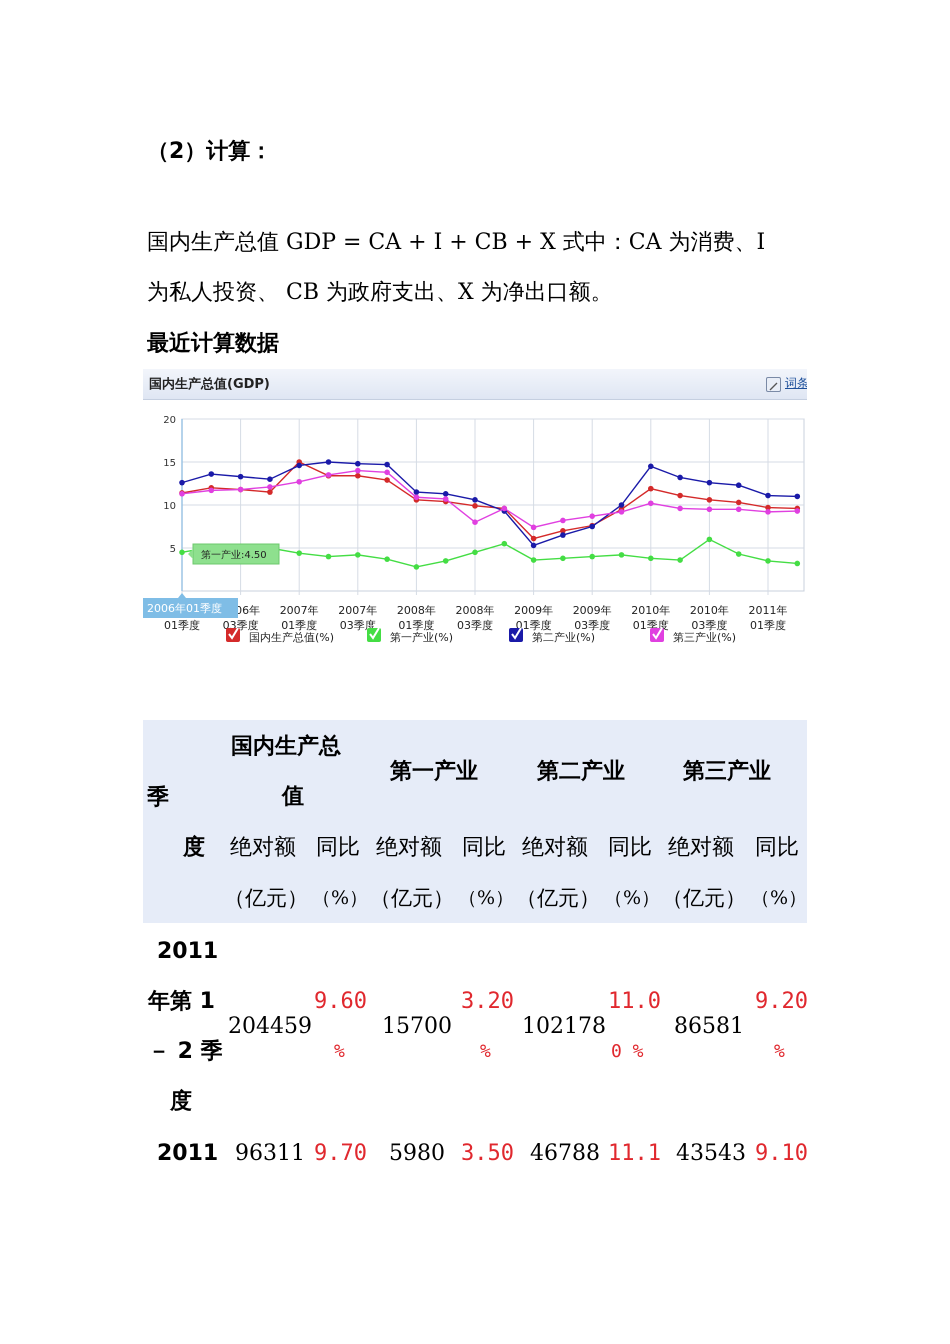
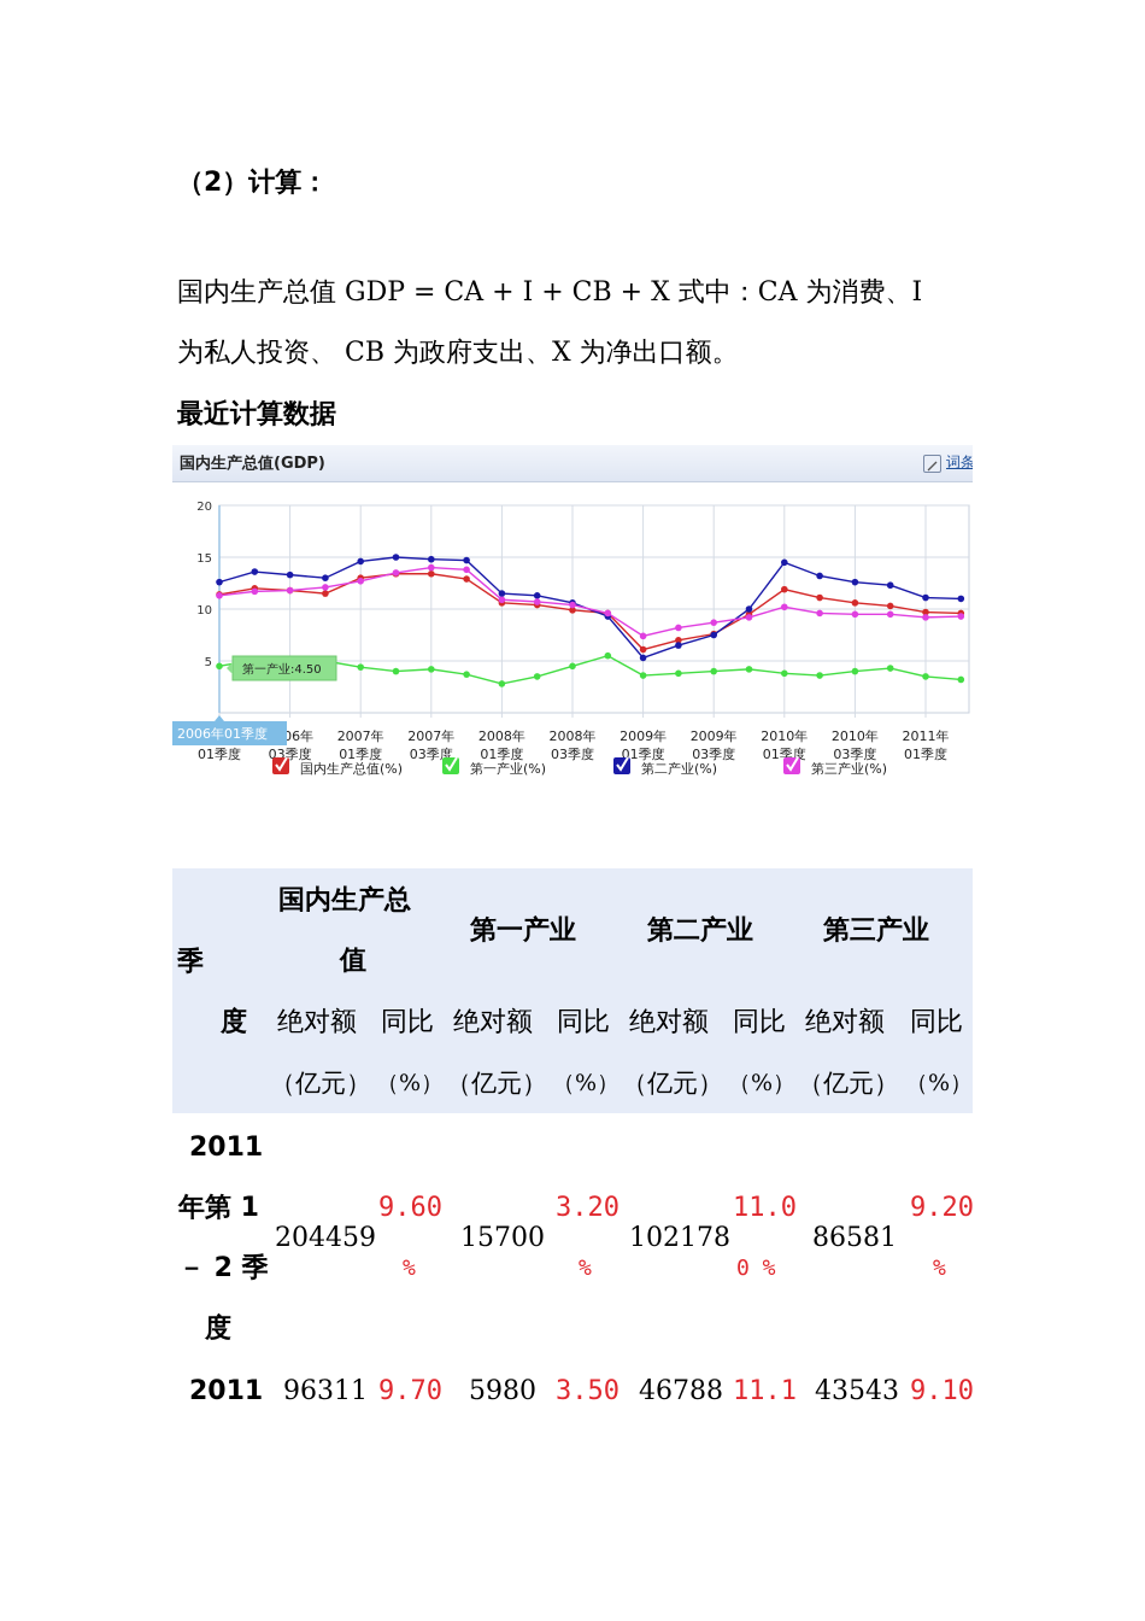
国内生产总值(%)/2007年01季度: 15 -> 13
第三产业(%)/2008年03季度: 8 -> 10
第一产业(%)/2010年03季度: 6 -> 4
